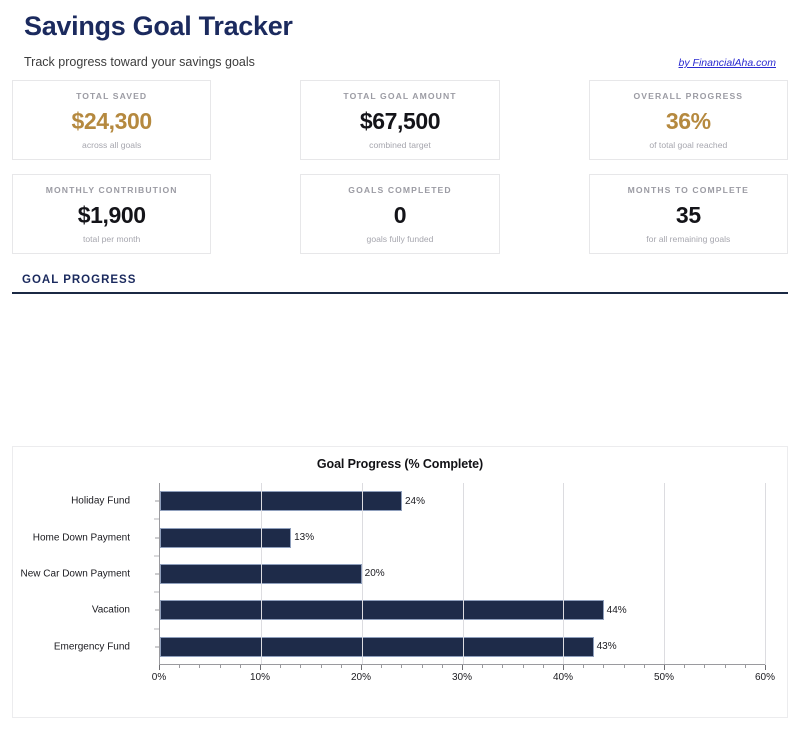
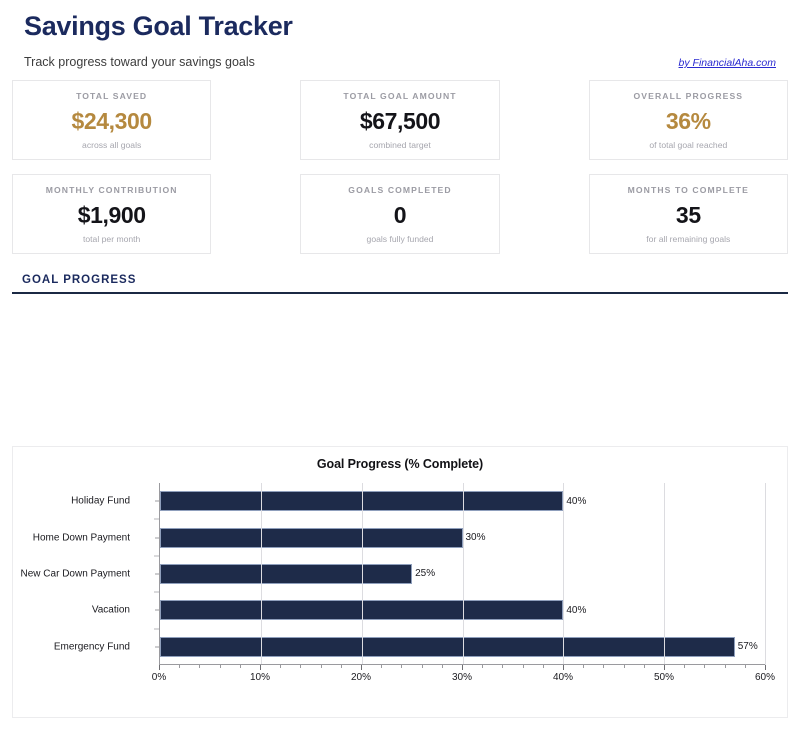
Holiday Fund: 24% -> 40%
Home Down Payment: 13% -> 30%
New Car Down Payment: 20% -> 25%
Vacation: 44% -> 40%
Emergency Fund: 43% -> 57%
